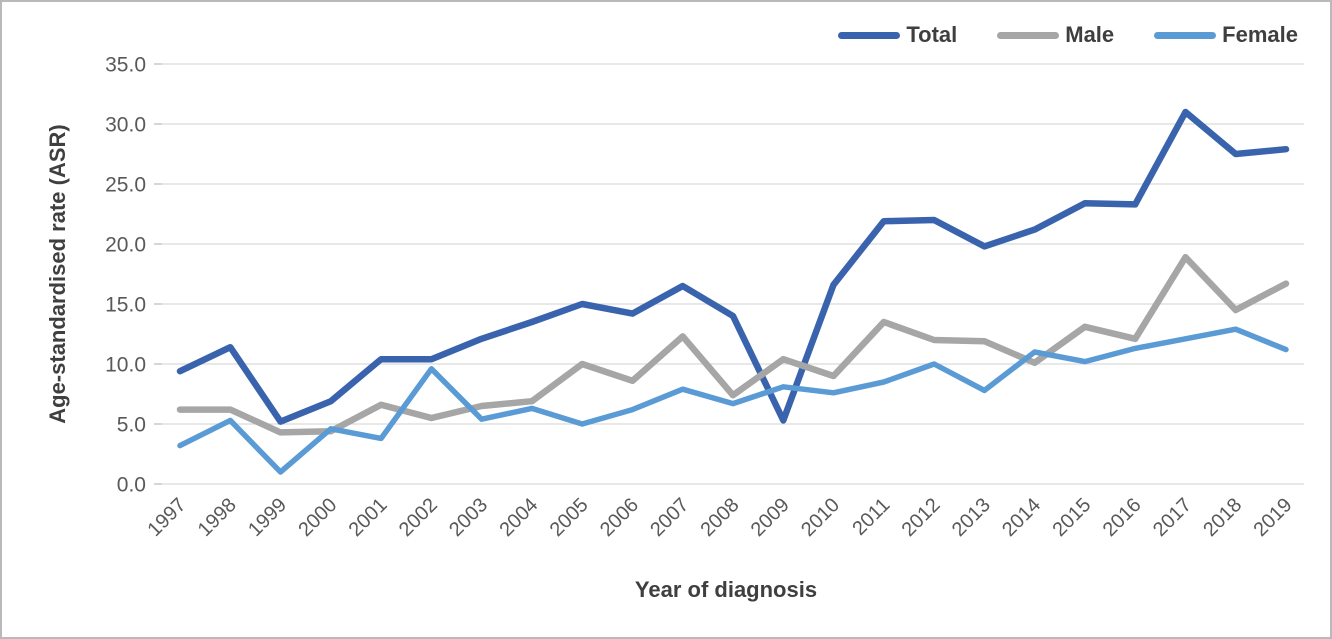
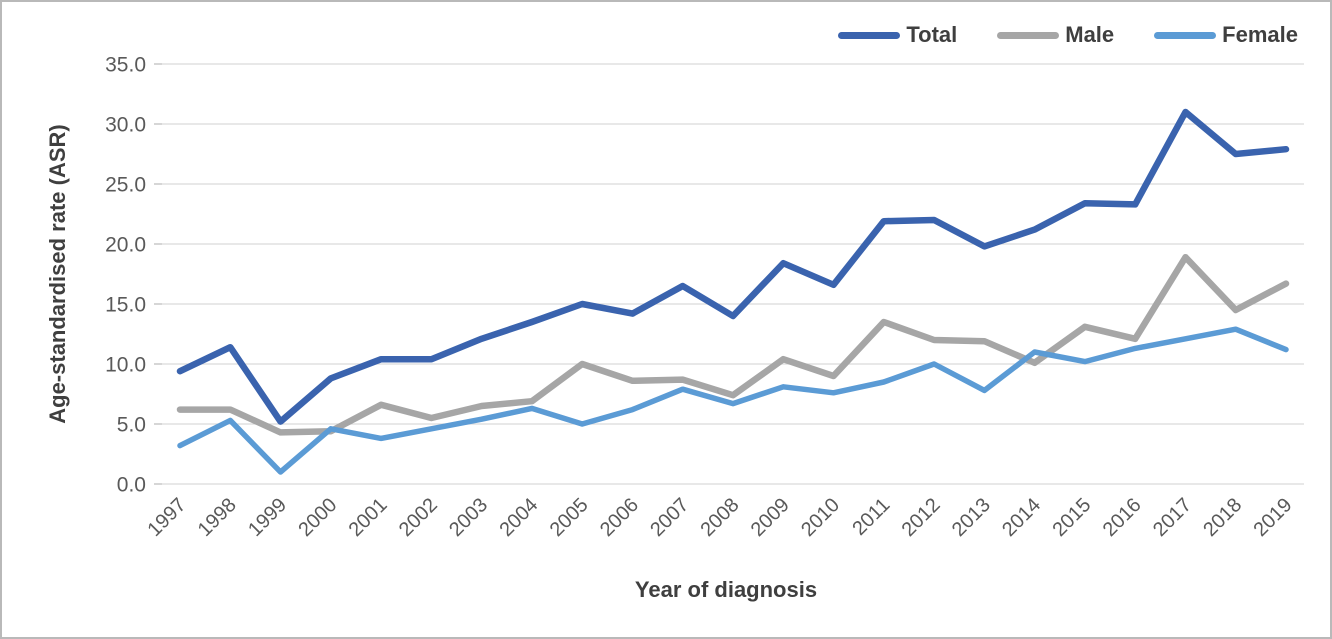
Total/2000: 6.9 -> 8.8
Female/2002: 9.6 -> 4.6
Male/2007: 12.3 -> 8.7
Total/2009: 5.3 -> 18.4
